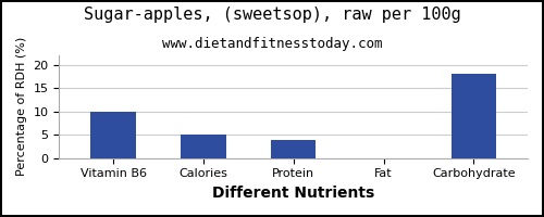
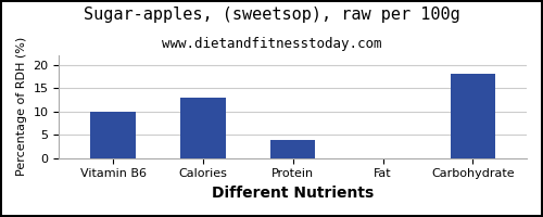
Calories: 5 -> 13
